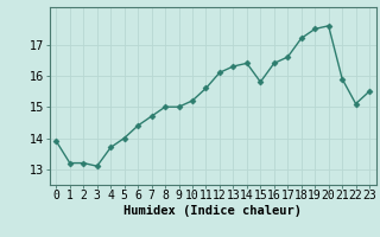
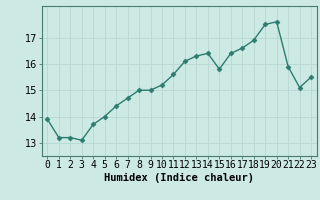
18: 17.2 -> 16.9
